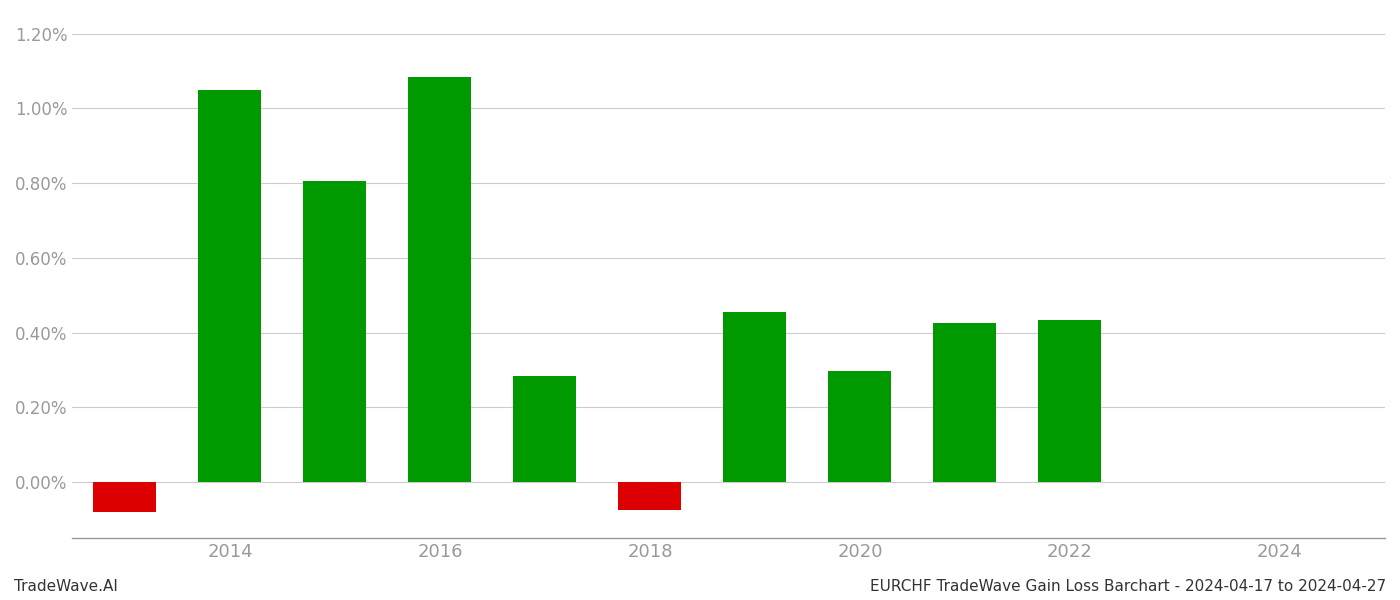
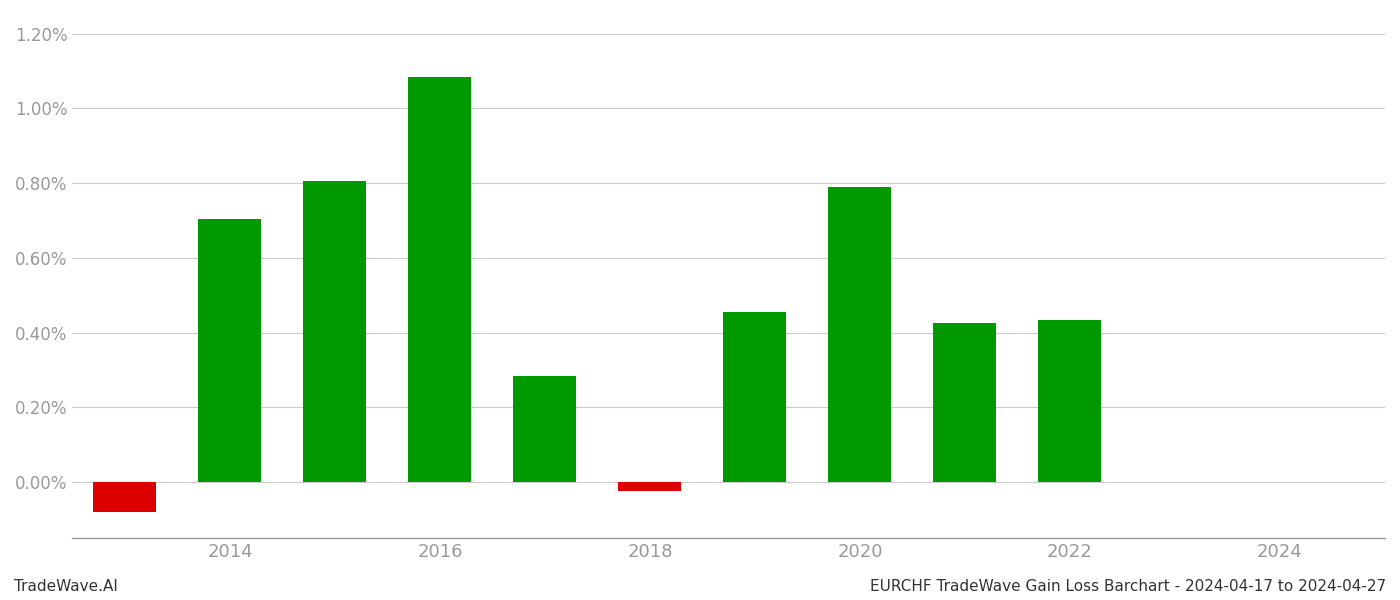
2014: 1.048% -> 0.705%
2018: -0.075% -> -0.025%
2020: 0.298% -> 0.790%
